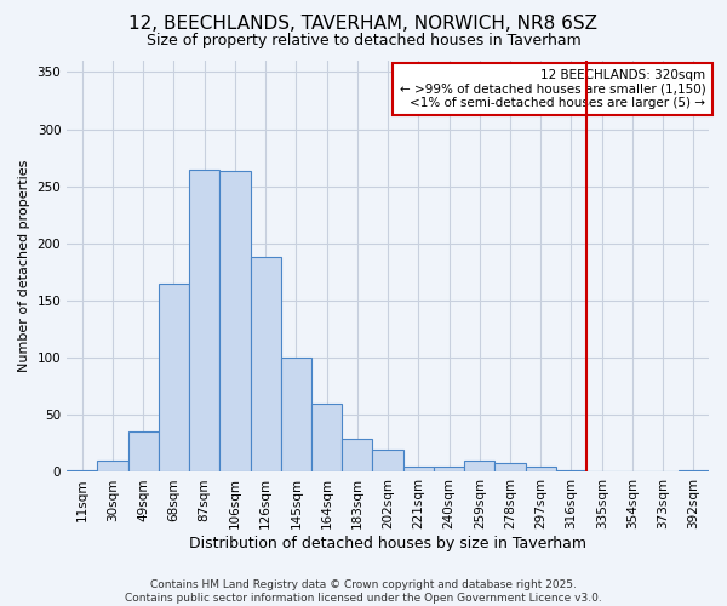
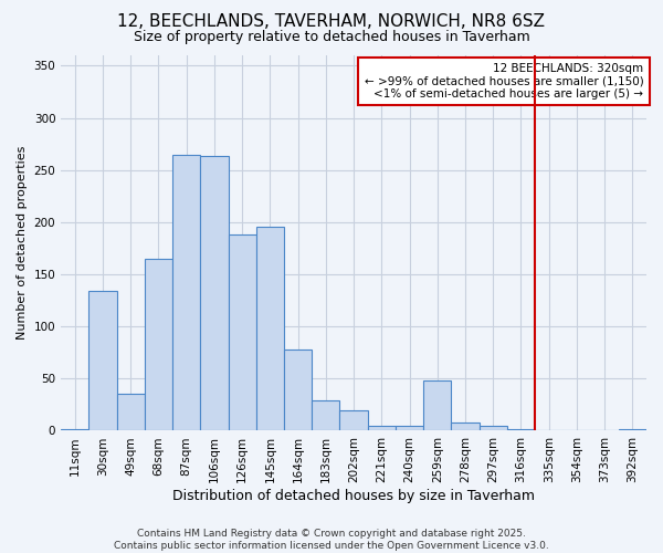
30sqm: 10 -> 134
145sqm: 100 -> 196
164sqm: 60 -> 78
259sqm: 10 -> 48
